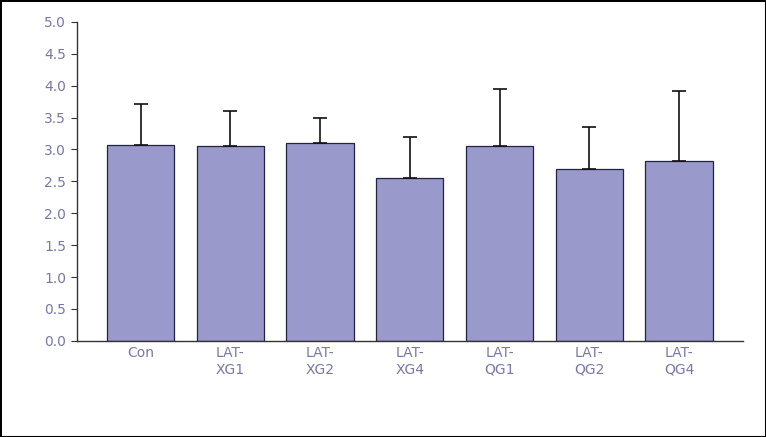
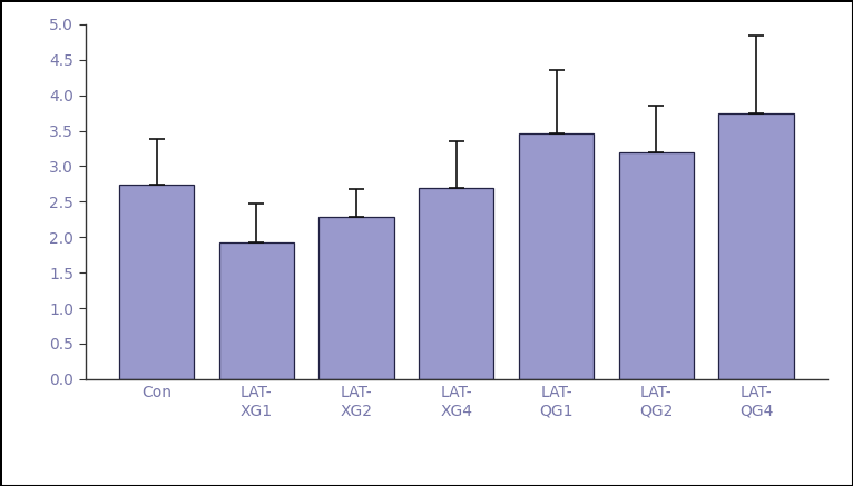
Con: 3.07 -> 2.74
LAT- XG1: 3.05 -> 1.92
LAT- XG2: 3.10 -> 2.28
LAT- XG4: 2.55 -> 2.70
LAT- QG1: 3.05 -> 3.46
LAT- QG2: 2.70 -> 3.20
LAT- QG4: 2.82 -> 3.74
